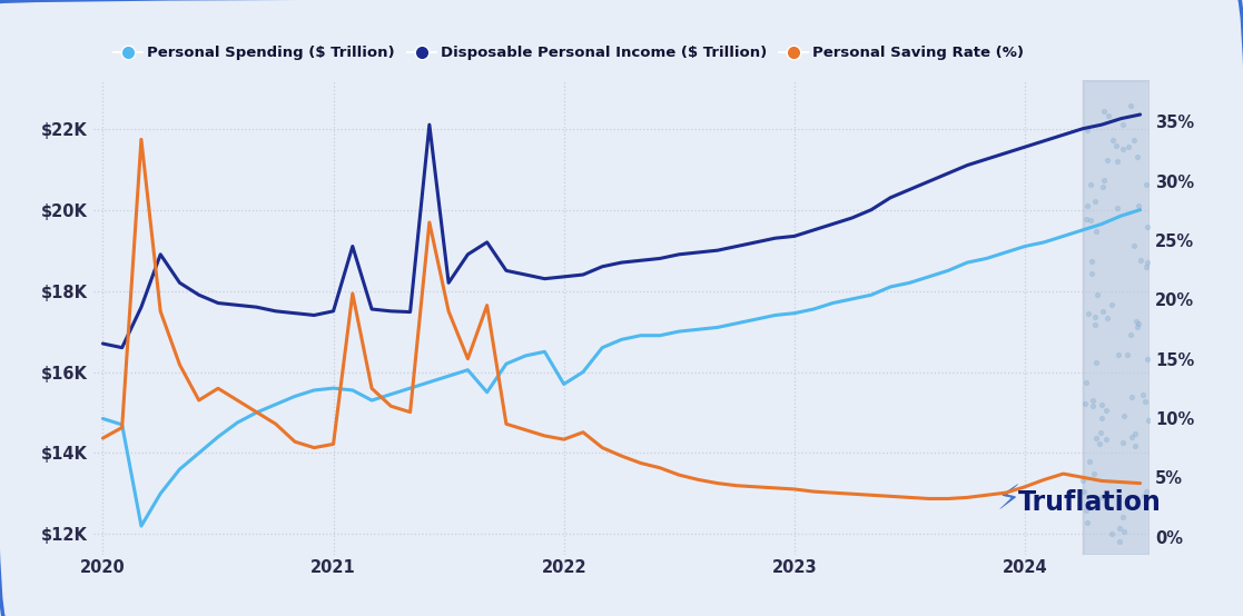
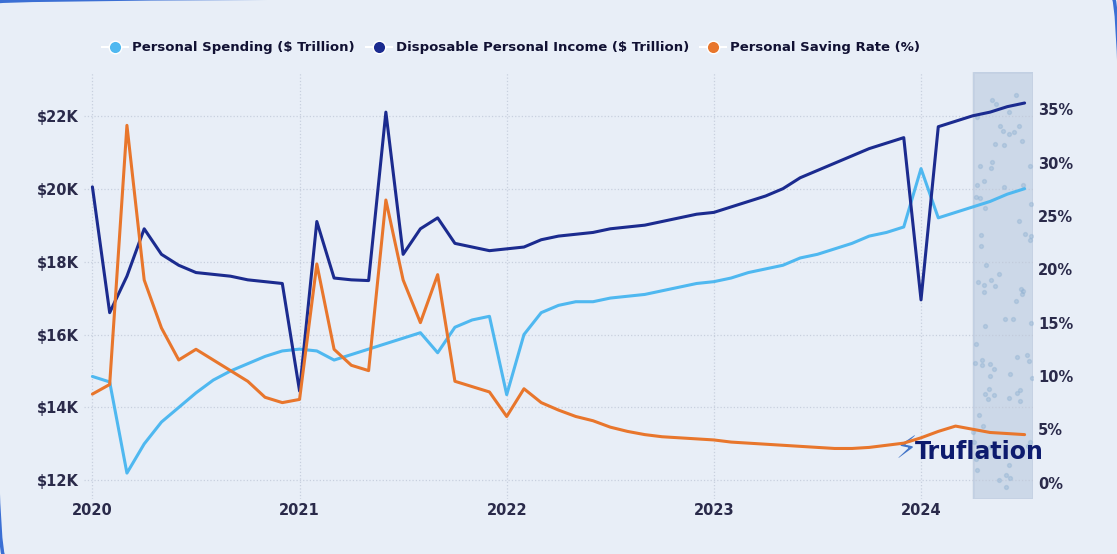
Disposable Personal Income ($ Trillion)/2020: $16.70K -> $20.05K
Disposable Personal Income ($ Trillion)/2021: $17.50K -> $14.45K
Personal Spending ($ Trillion)/2022: $15.70K -> $14.35K
Personal Saving Rate (%)/2022: 8.2% -> 6.2%
Personal Spending ($ Trillion)/2024: $19.10K -> $20.55K
Disposable Personal Income ($ Trillion)/2024: $21.55K -> $16.95K
